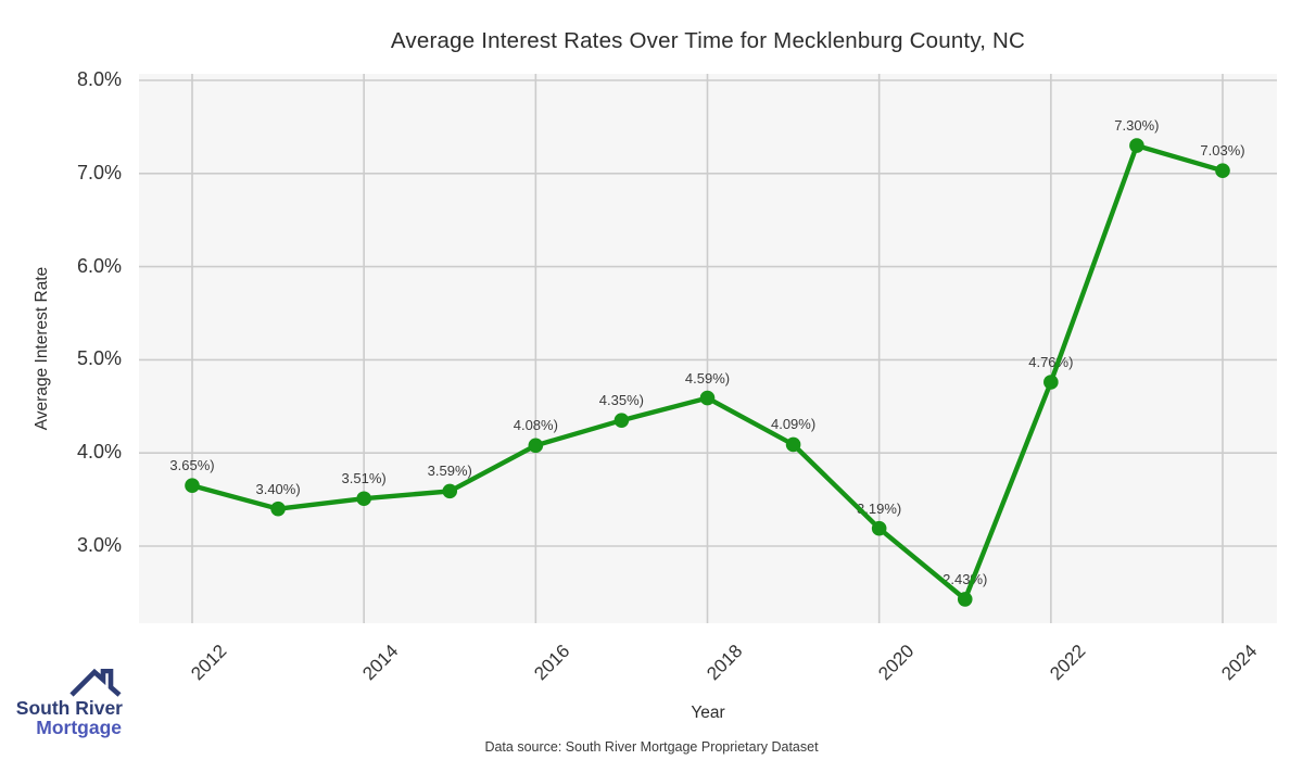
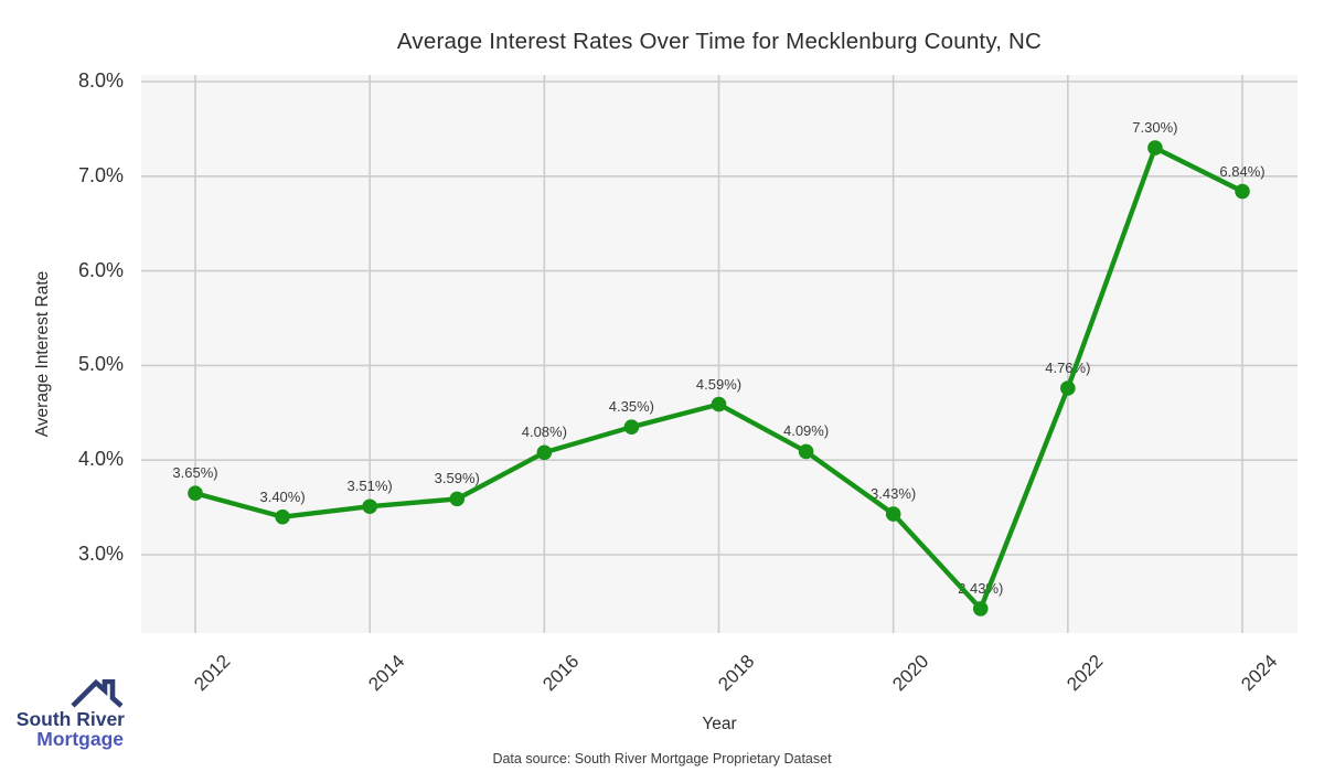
2020: 3.19% -> 3.43%
2024: 7.03% -> 6.84%
